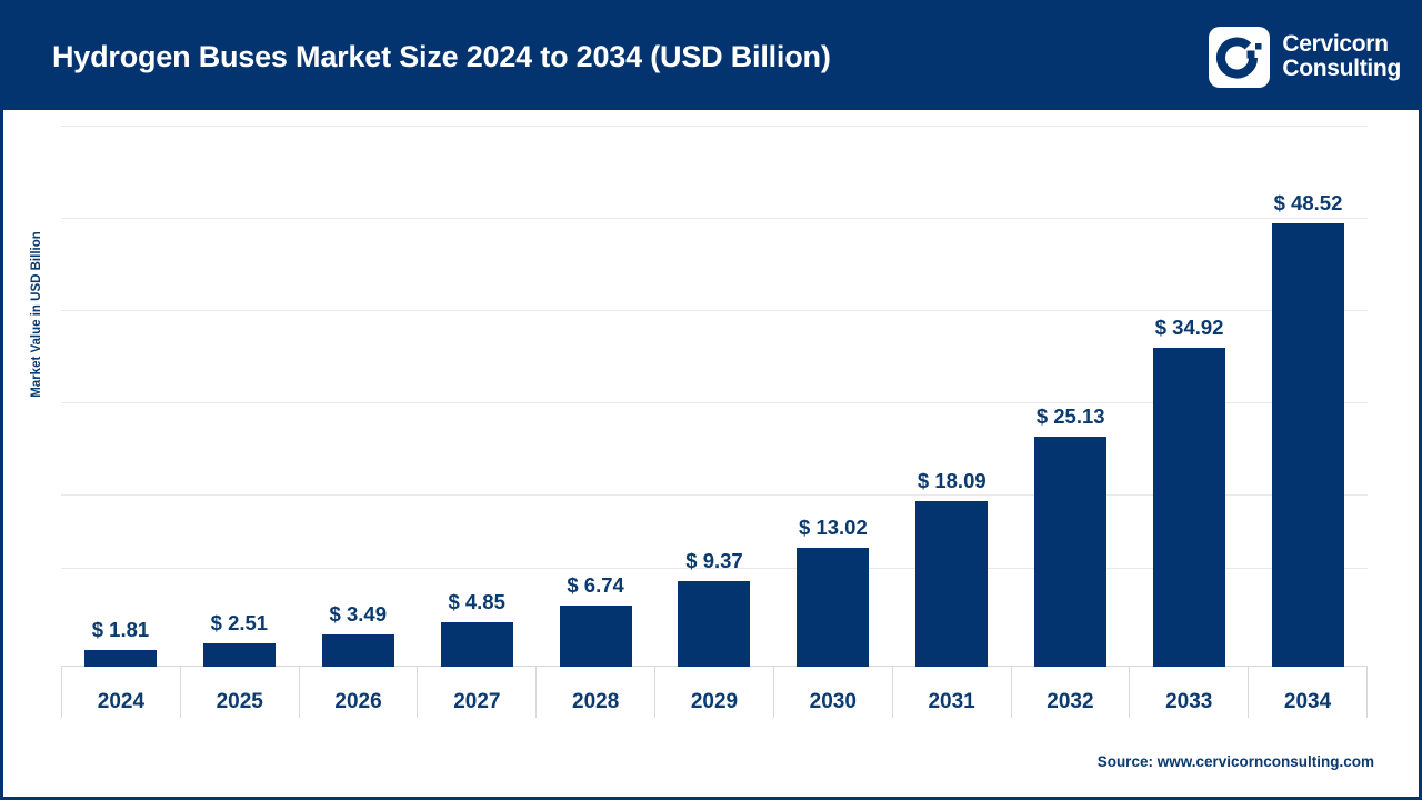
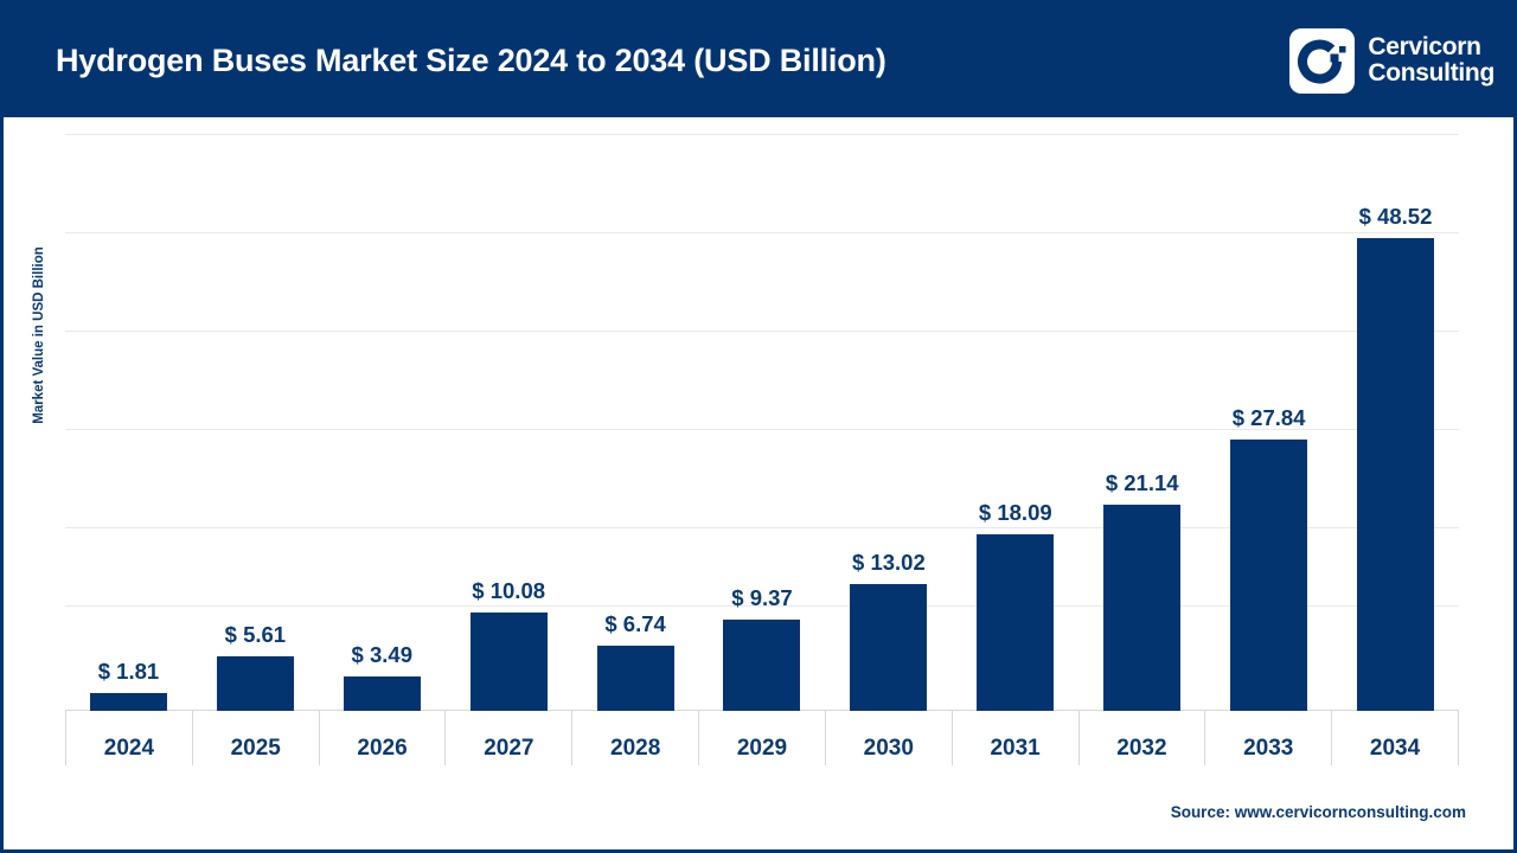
2025: 2.51 -> 5.61
2027: 4.85 -> 10.08
2032: 25.13 -> 21.14
2033: 34.92 -> 27.84
